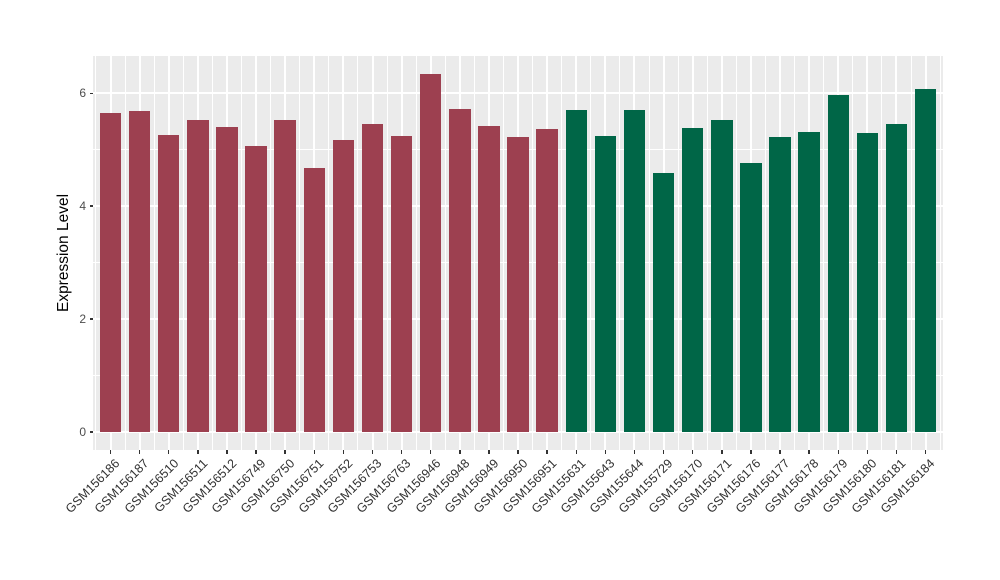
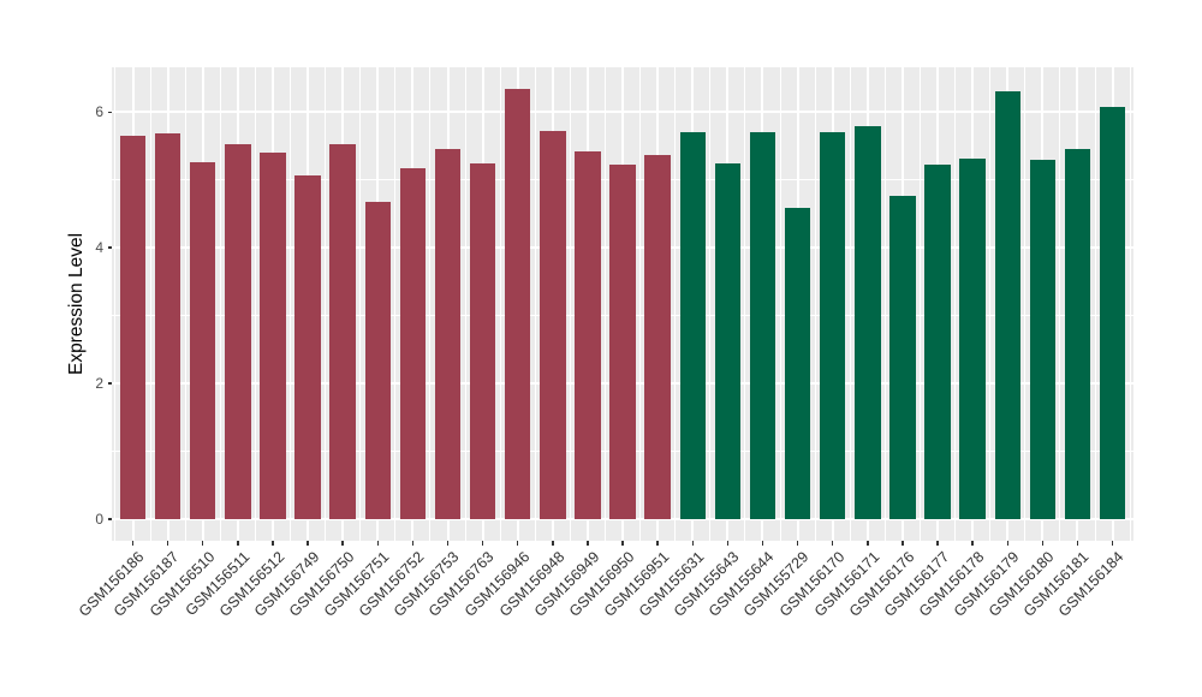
GSM156170: 5.4 -> 5.7
GSM156171: 5.5 -> 5.8
GSM156179: 6.0 -> 6.3
